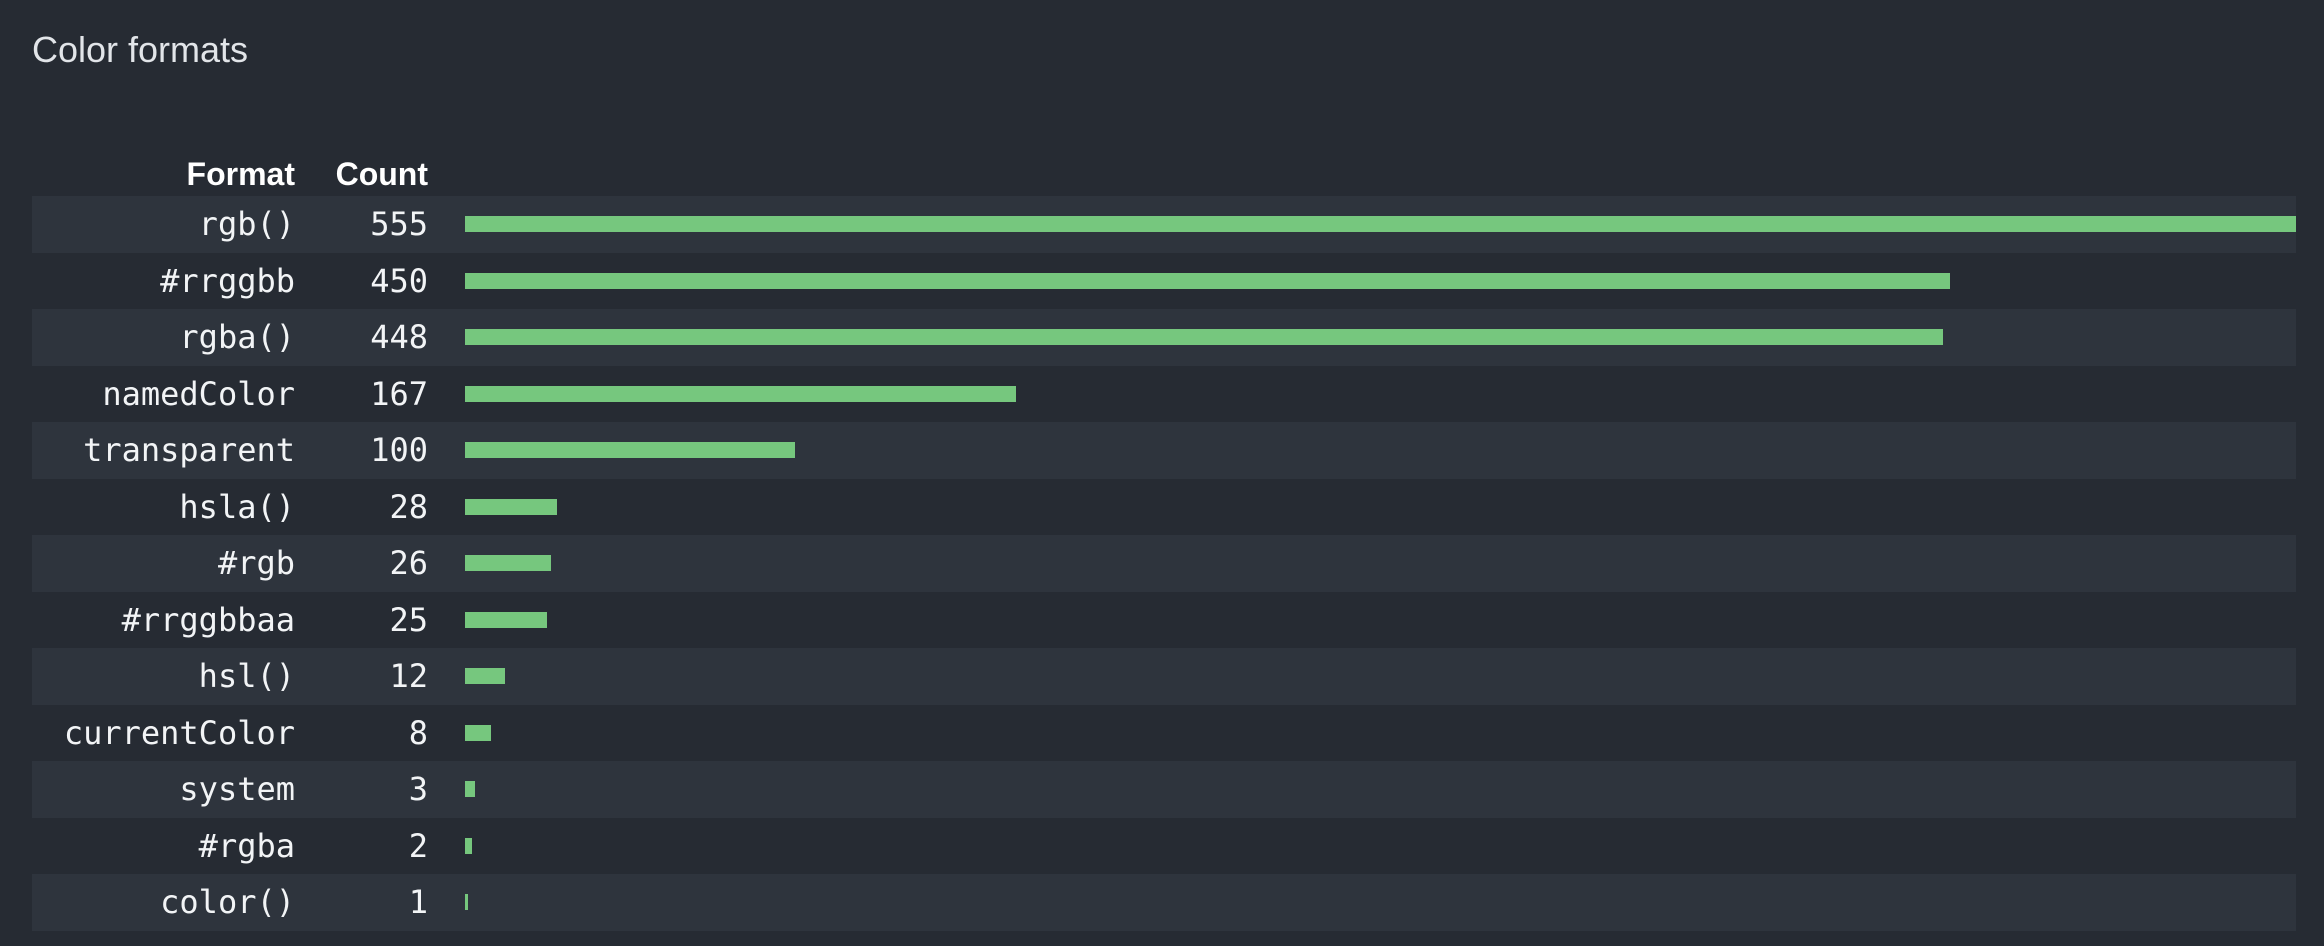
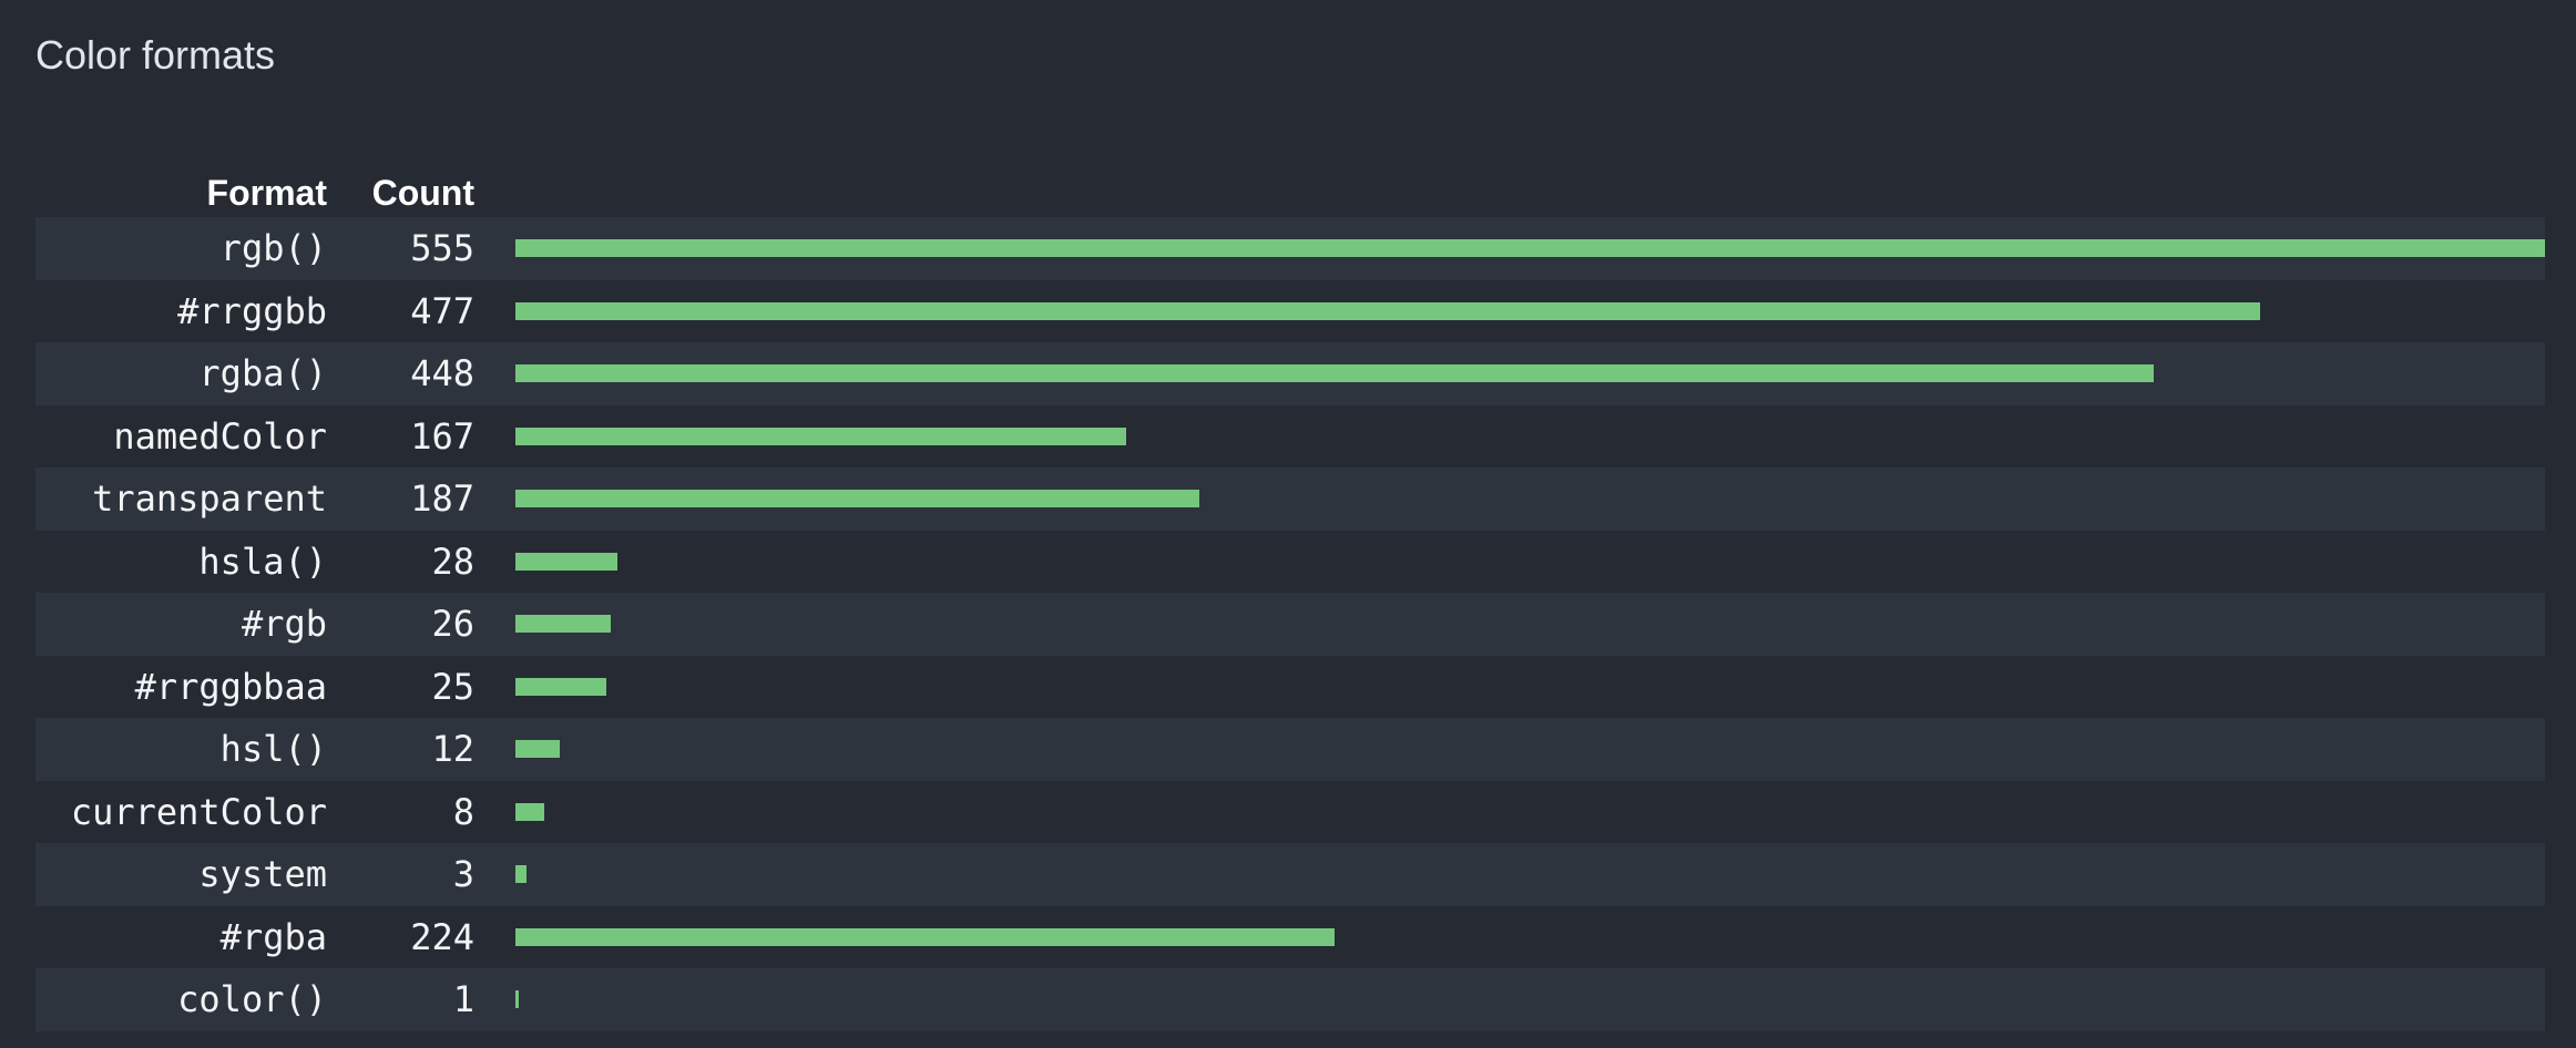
#rrggbb: 450 -> 477
transparent: 100 -> 187
#rgba: 2 -> 224
